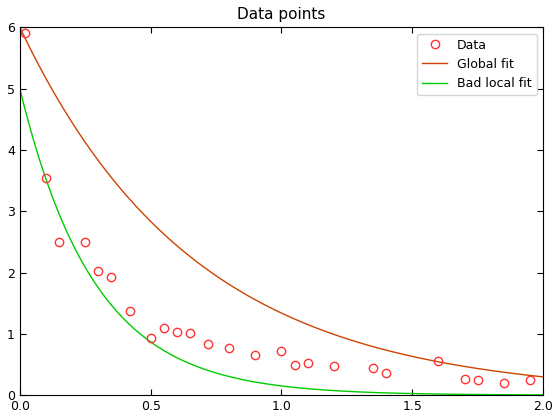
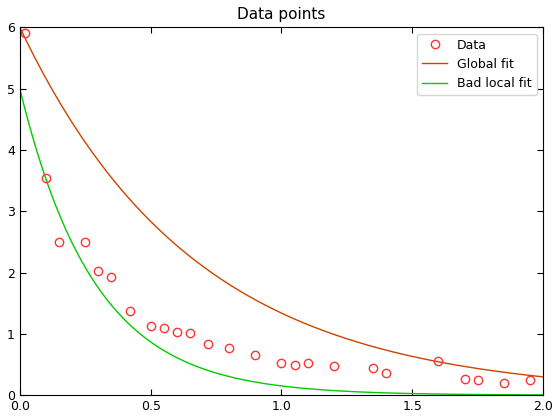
Data/0.5: 0.94 -> 1.13
Data/1.0: 0.72 -> 0.53
